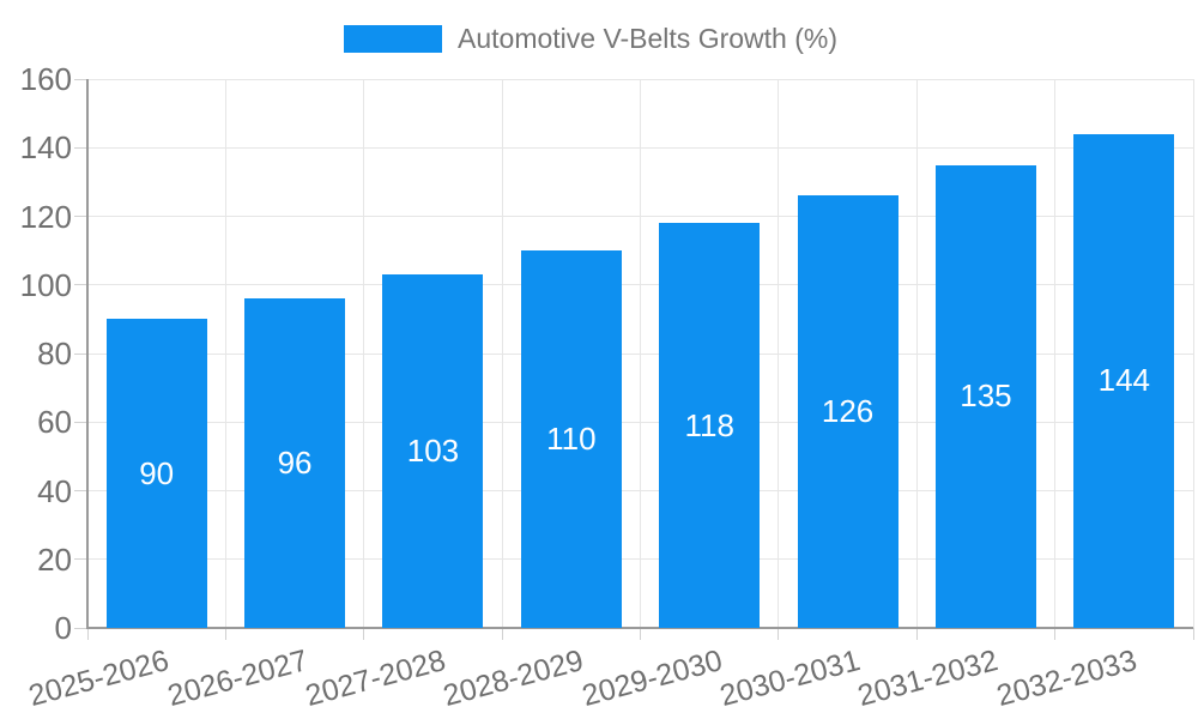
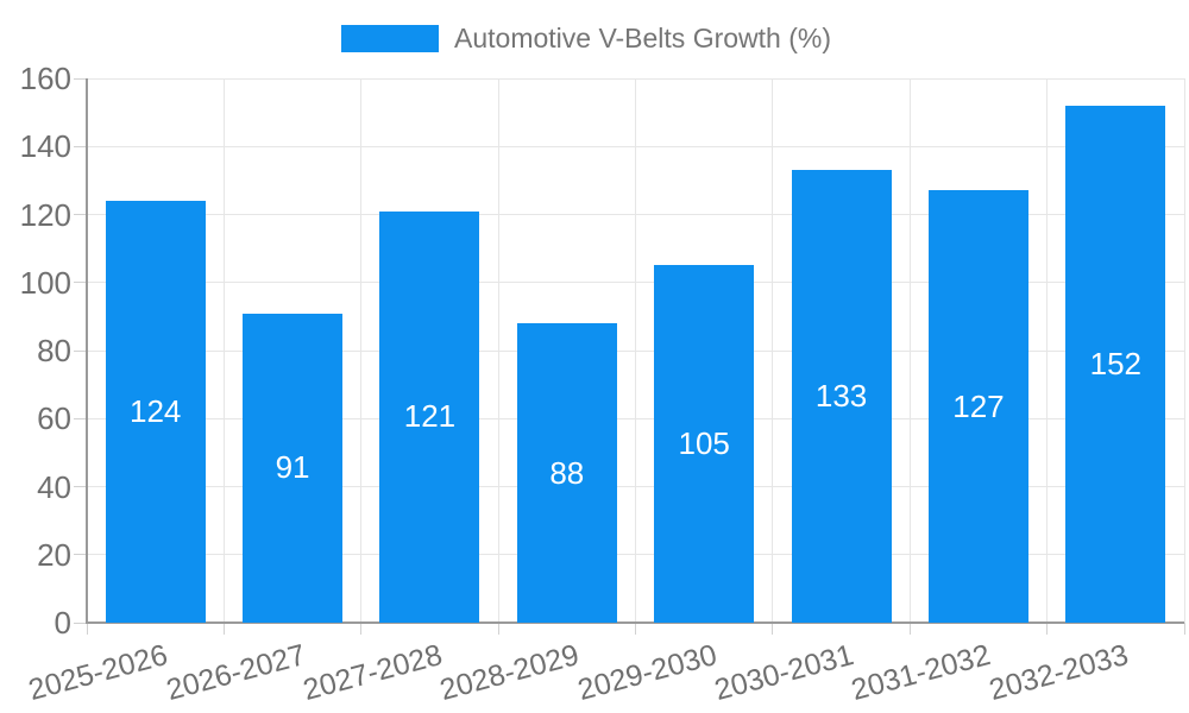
2025-2026: 90 -> 124
2026-2027: 96 -> 91
2027-2028: 103 -> 121
2028-2029: 110 -> 88
2029-2030: 118 -> 105
2030-2031: 126 -> 133
2031-2032: 135 -> 127
2032-2033: 144 -> 152
